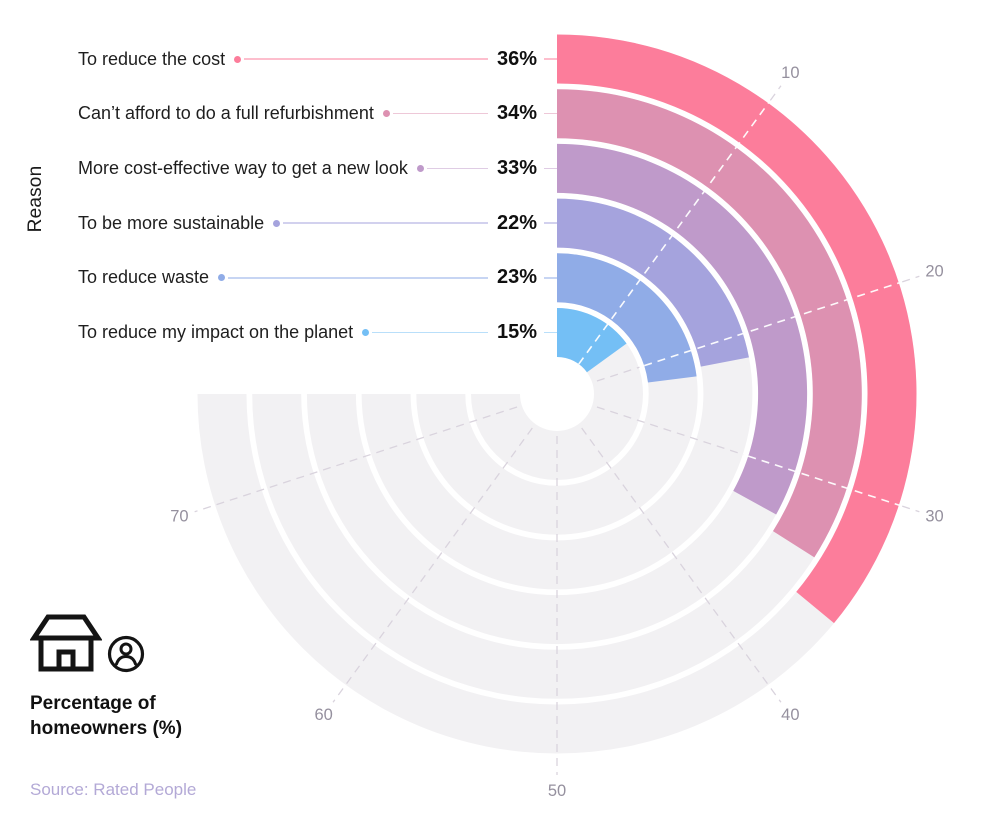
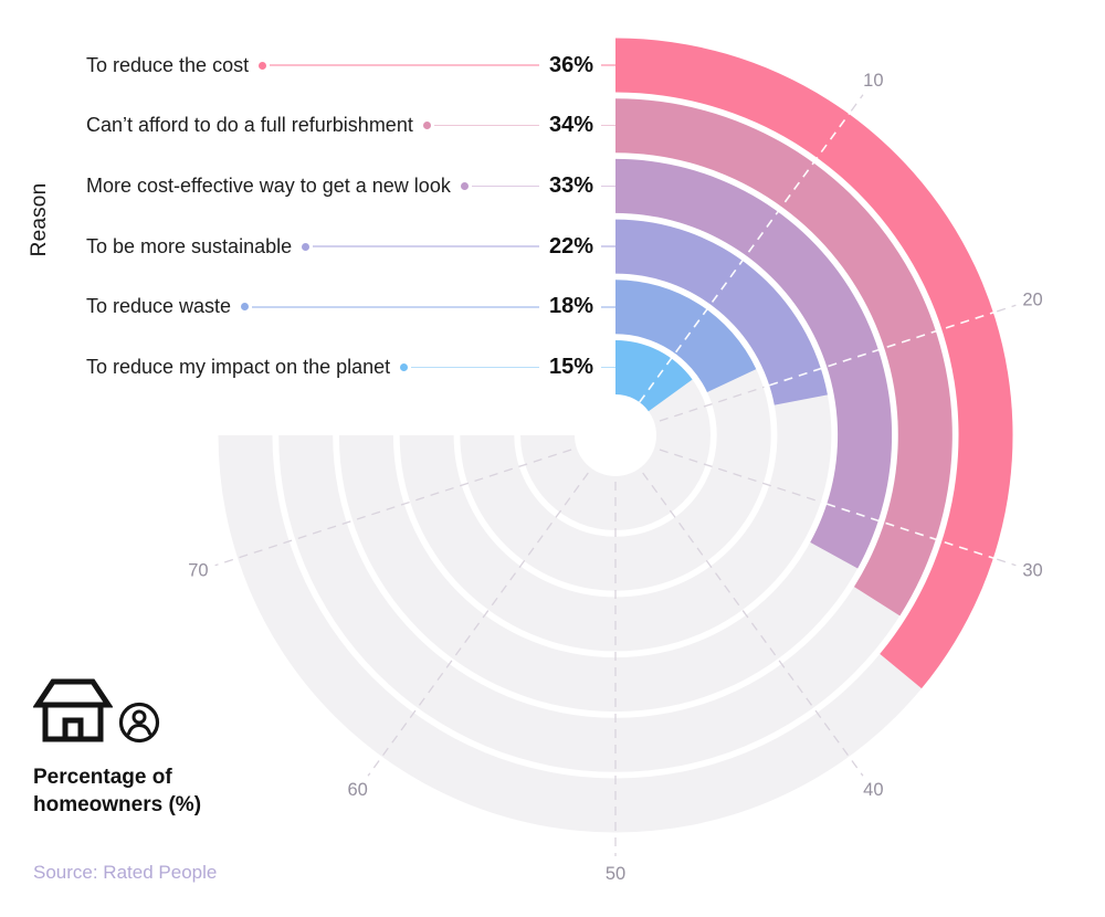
To reduce waste: 23% -> 18%
